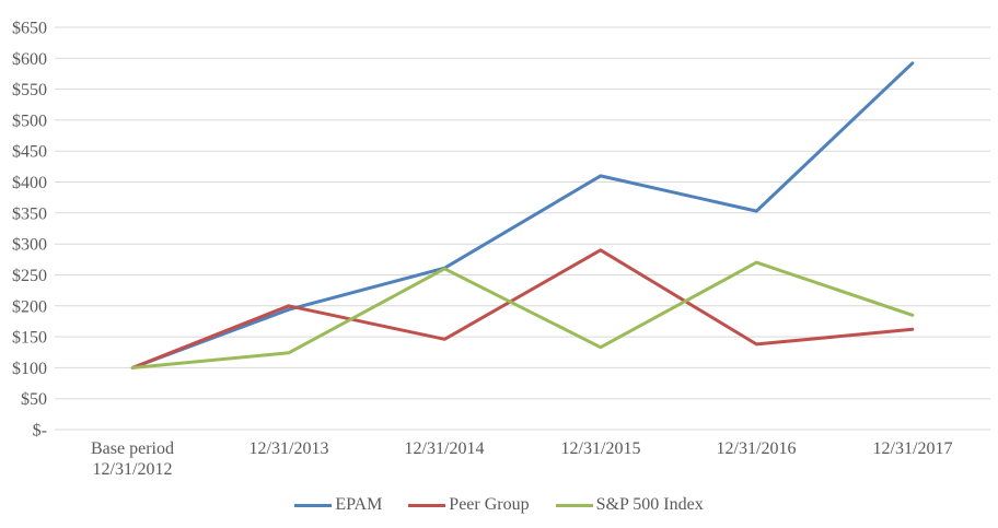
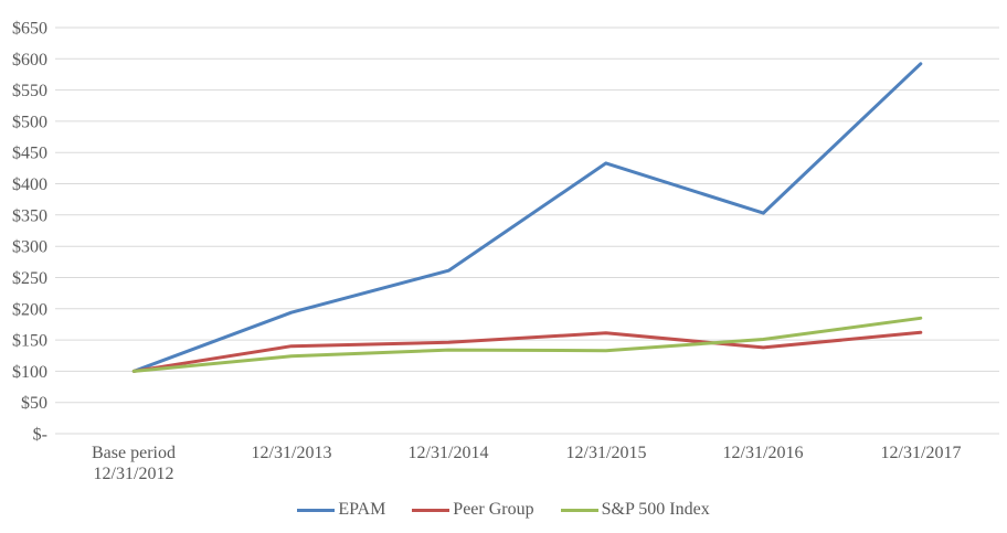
Peer Group/12/31/2013: $200 -> $140
S&P 500 Index/12/31/2014: $260 -> $130
EPAM/12/31/2015: $410 -> $430
Peer Group/12/31/2015: $290 -> $160
S&P 500 Index/12/31/2016: $270 -> $150
